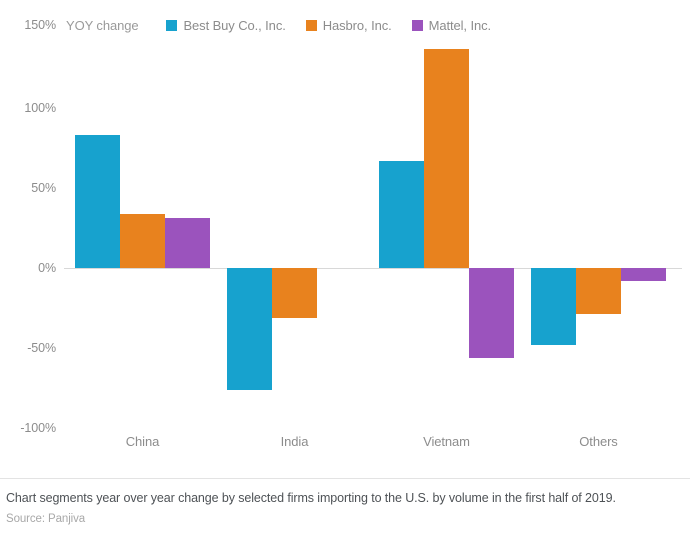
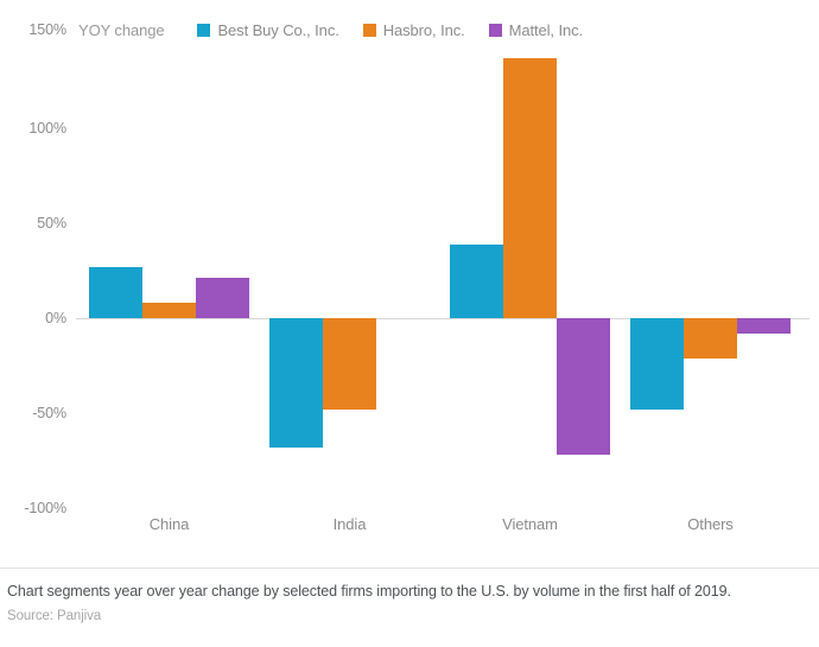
Best Buy Co., Inc./China: 83% -> 27%
Hasbro, Inc./China: 34% -> 8%
Mattel, Inc./China: 31% -> 21%
Best Buy Co., Inc./India: -76% -> -68%
Hasbro, Inc./India: -31% -> -48%
Best Buy Co., Inc./Vietnam: 67% -> 39%
Mattel, Inc./Vietnam: -56% -> -72%
Hasbro, Inc./Others: -29% -> -21%
